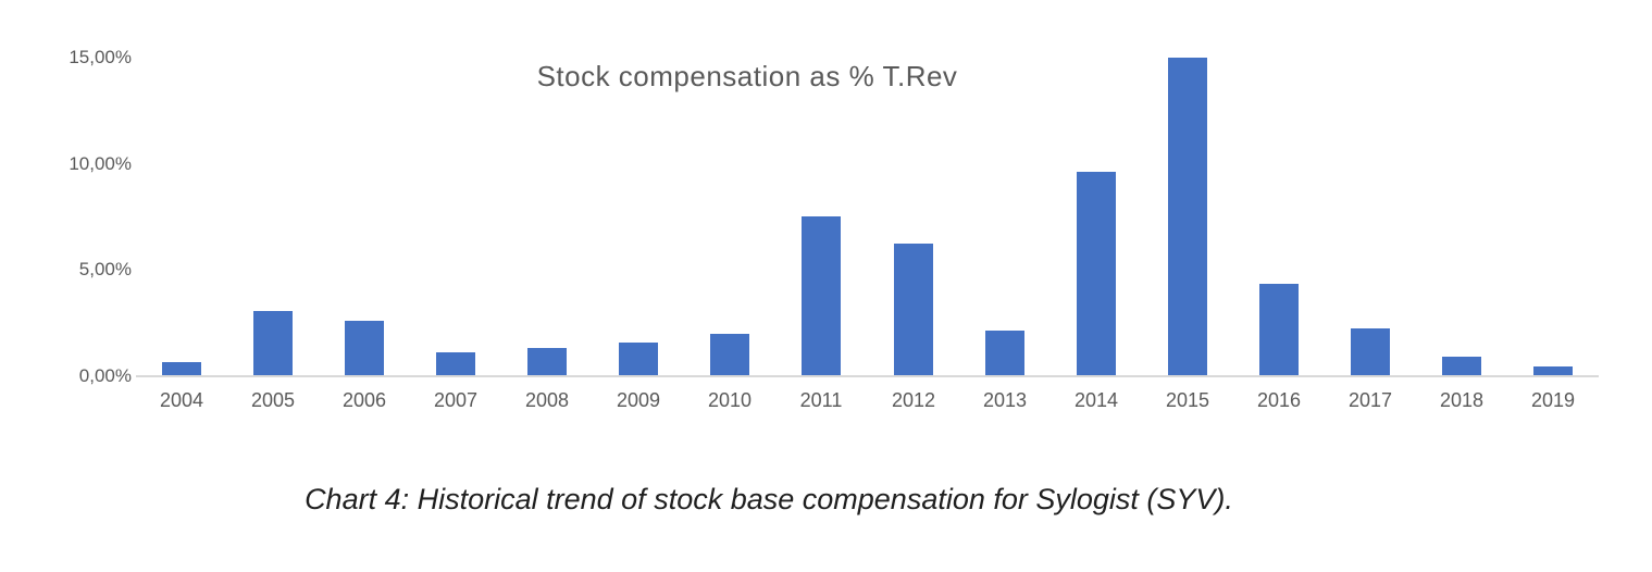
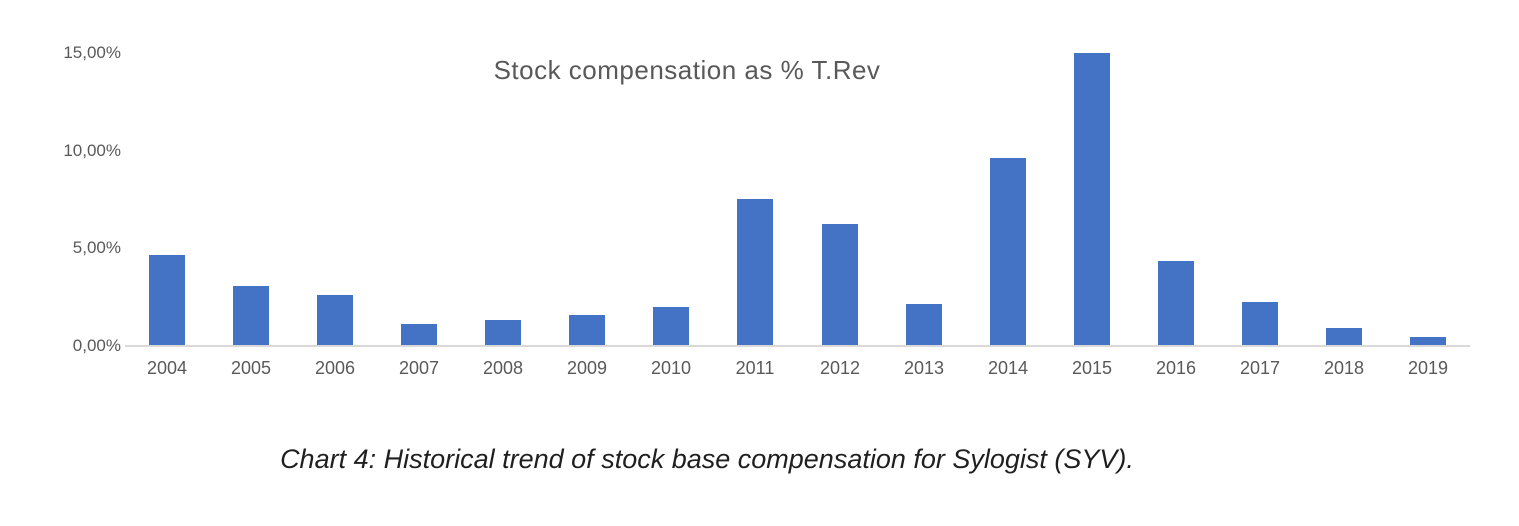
2004: 0,6% -> 4,6%
